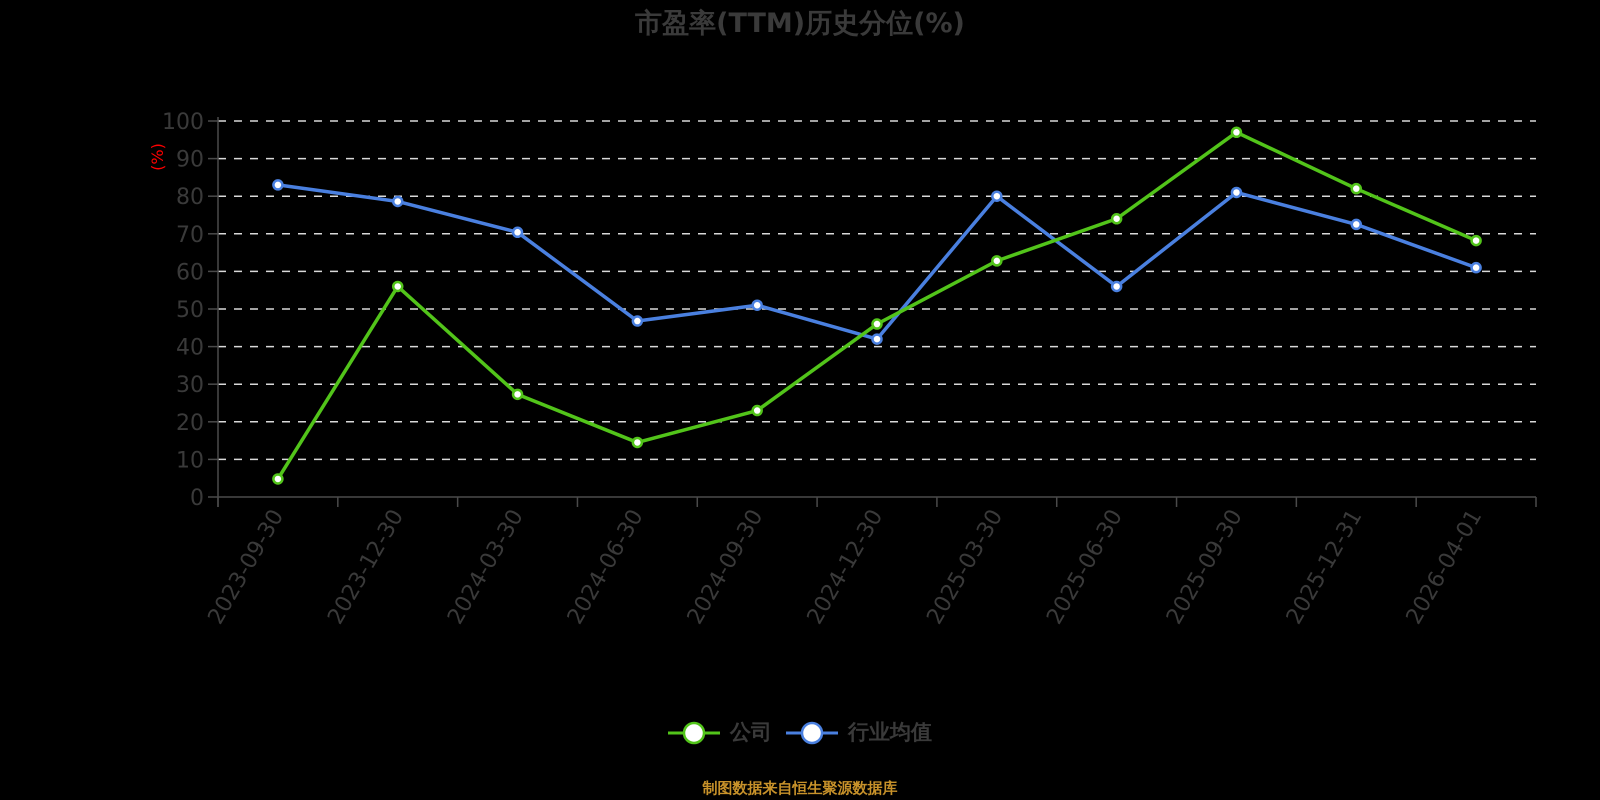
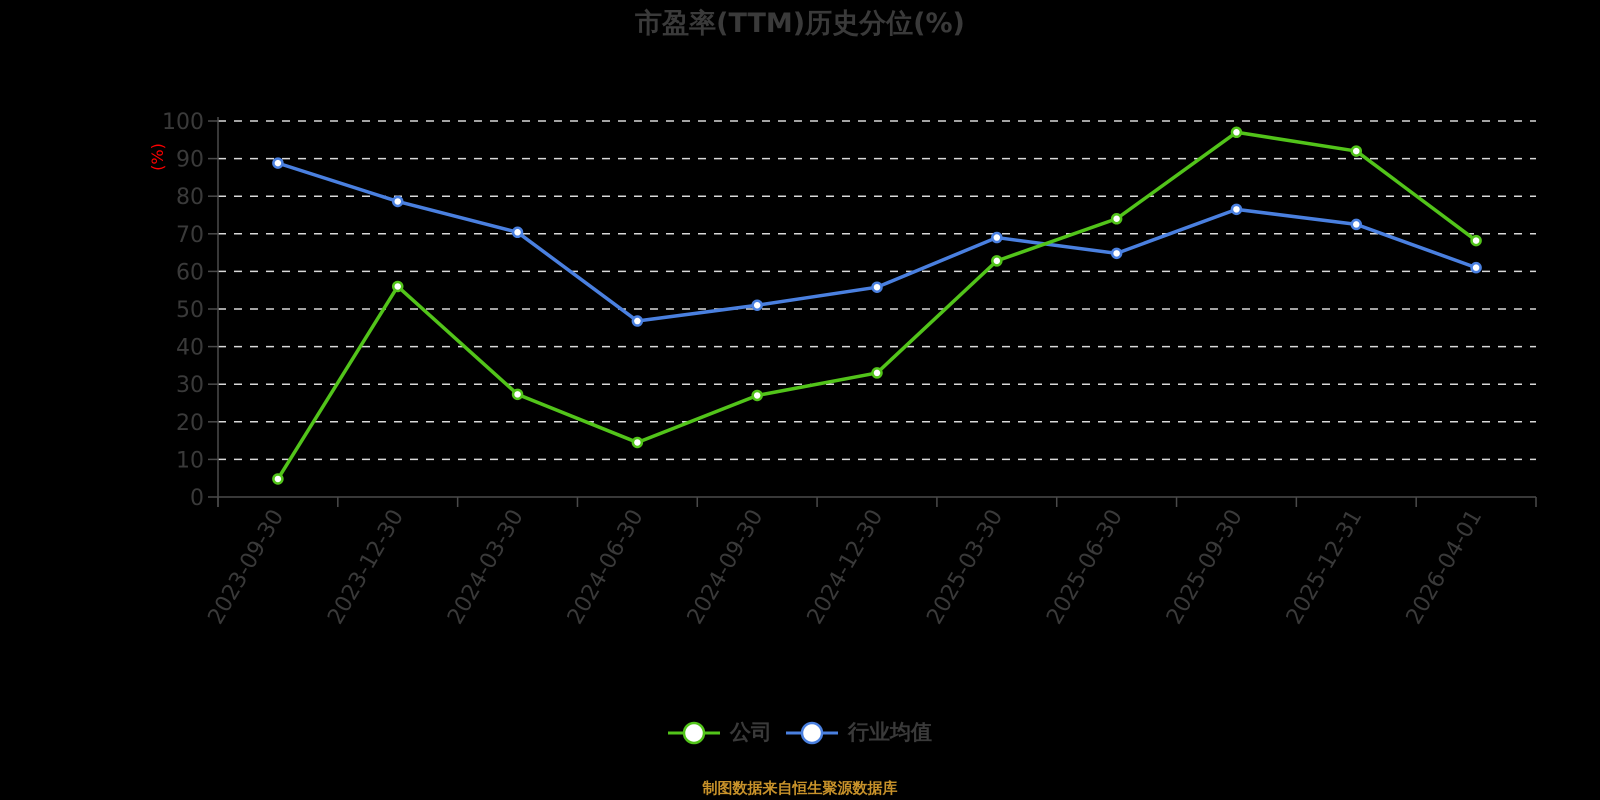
行业均值/2023-09-30: 83 -> 89
公司/2024-09-30: 23 -> 27
公司/2024-12-30: 46 -> 33
行业均值/2024-12-30: 42 -> 56
行业均值/2025-03-30: 80 -> 69
行业均值/2025-06-30: 56 -> 65
行业均值/2025-09-30: 81 -> 76
公司/2025-12-31: 82 -> 92
